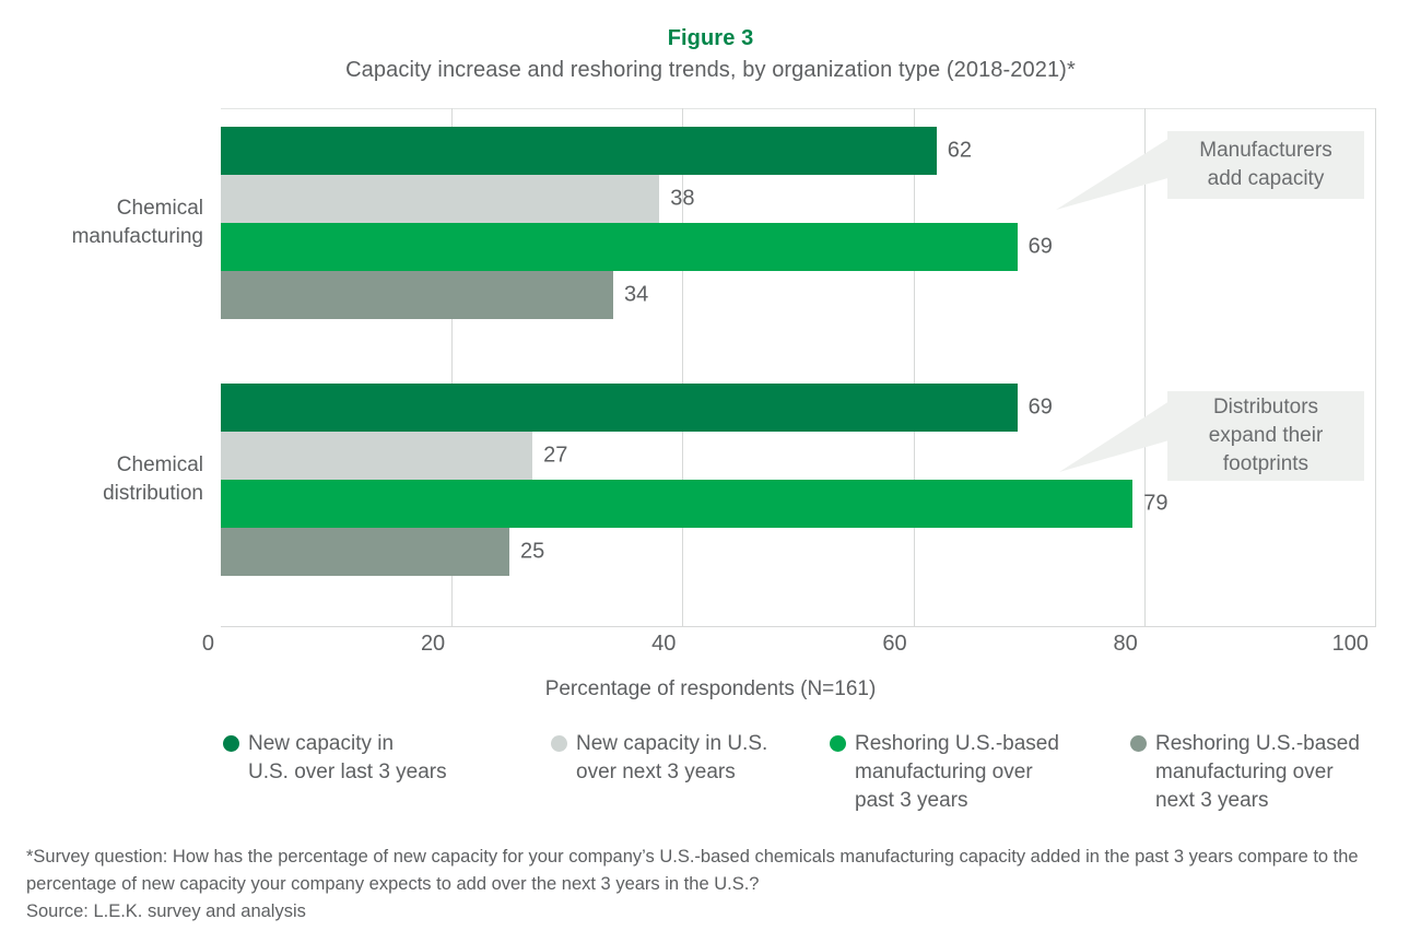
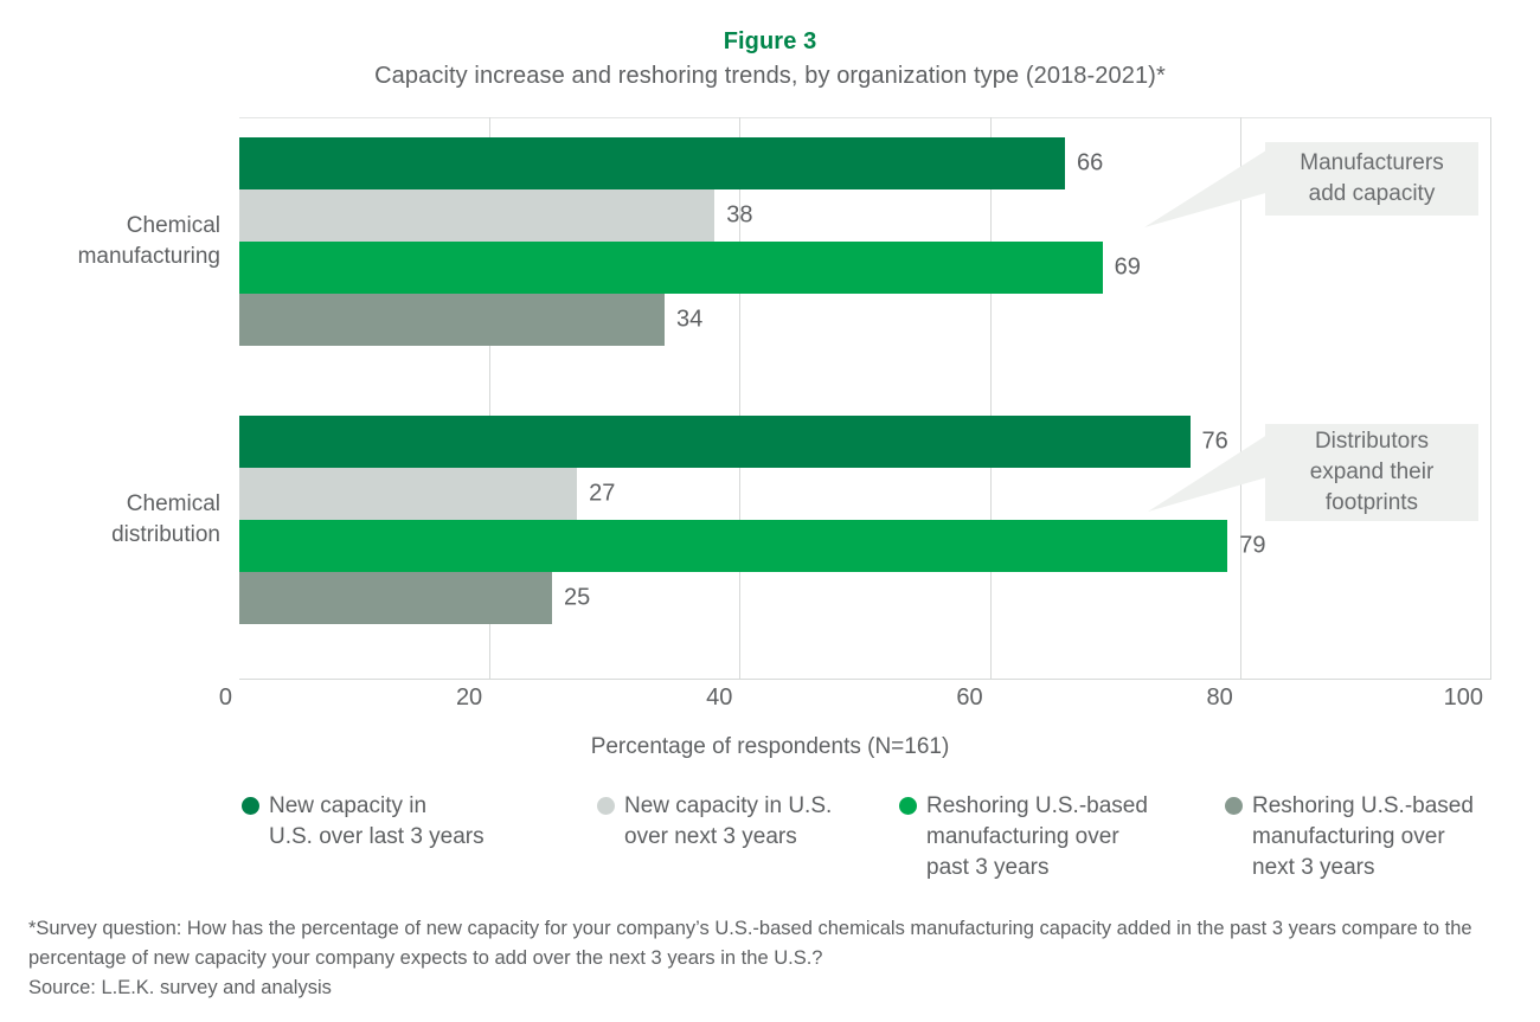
New capacity in U.S. over last 3 years/Chemical manufacturing: 62 -> 66
New capacity in U.S. over last 3 years/Chemical distribution: 69 -> 76
